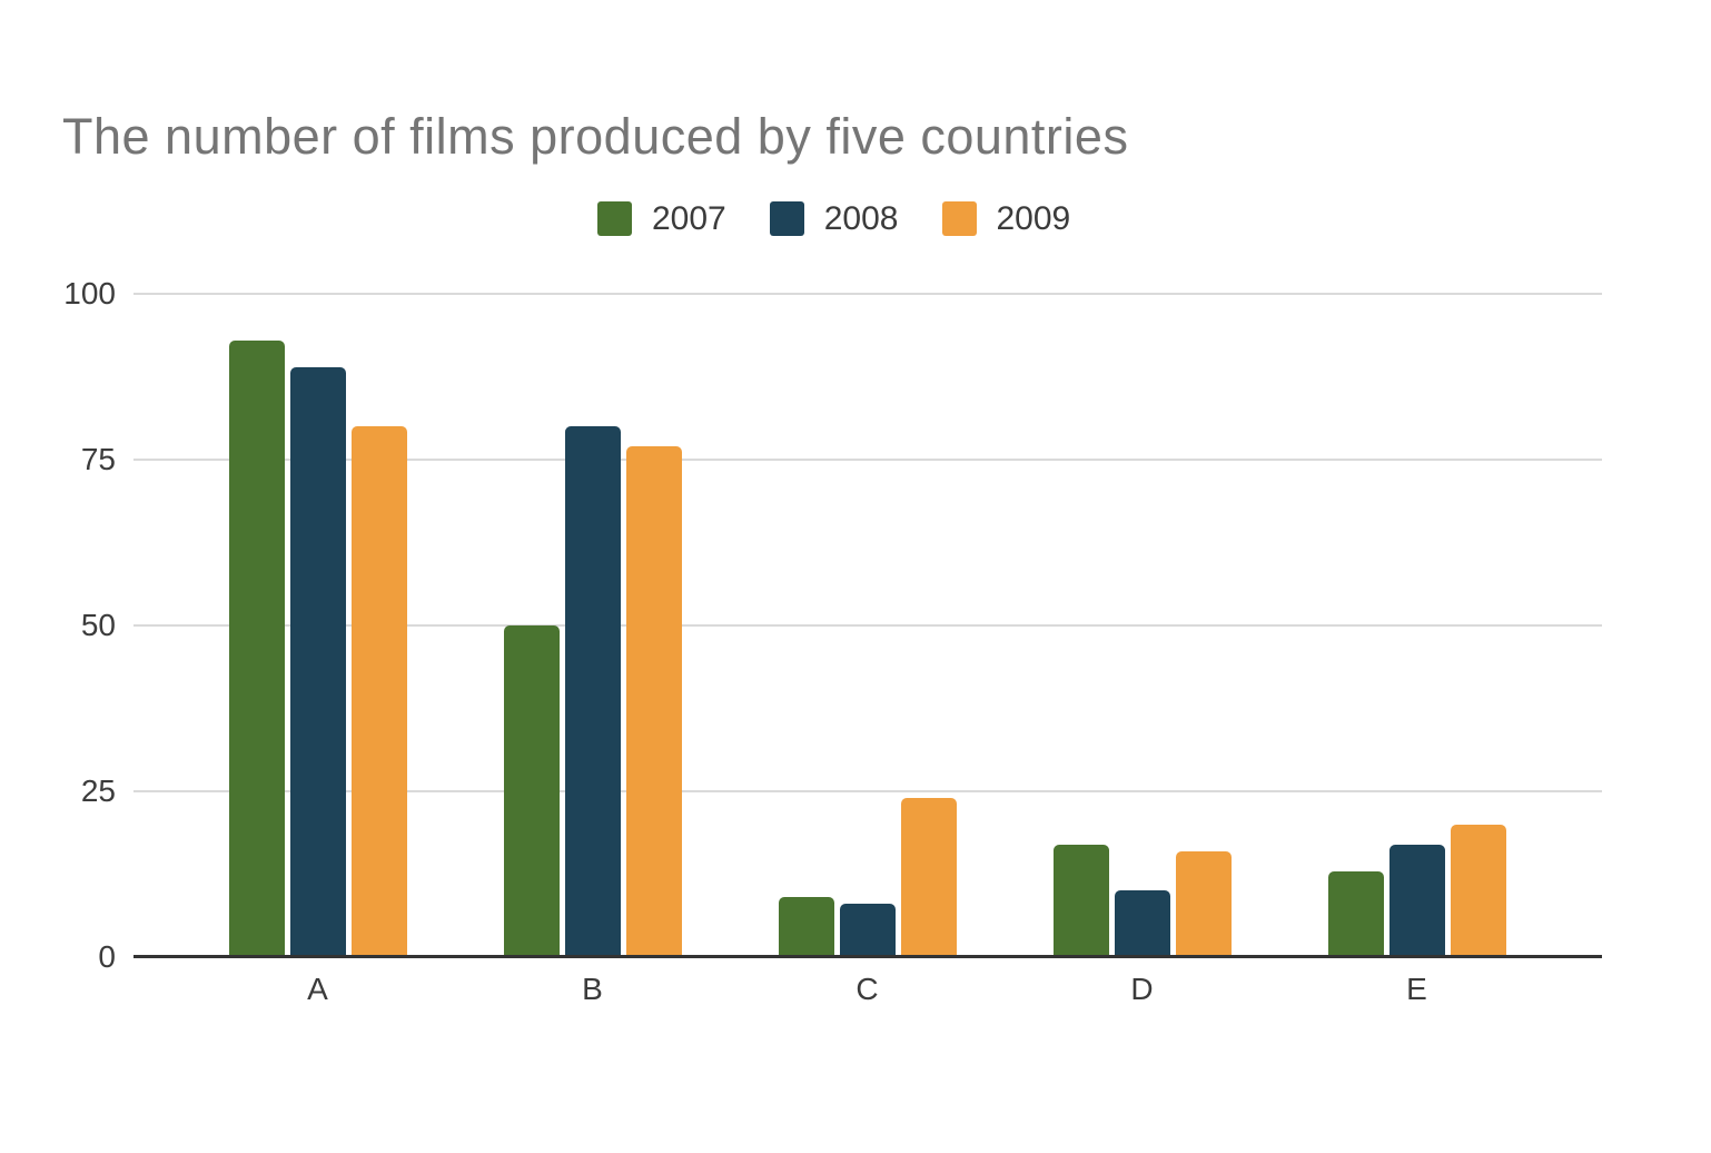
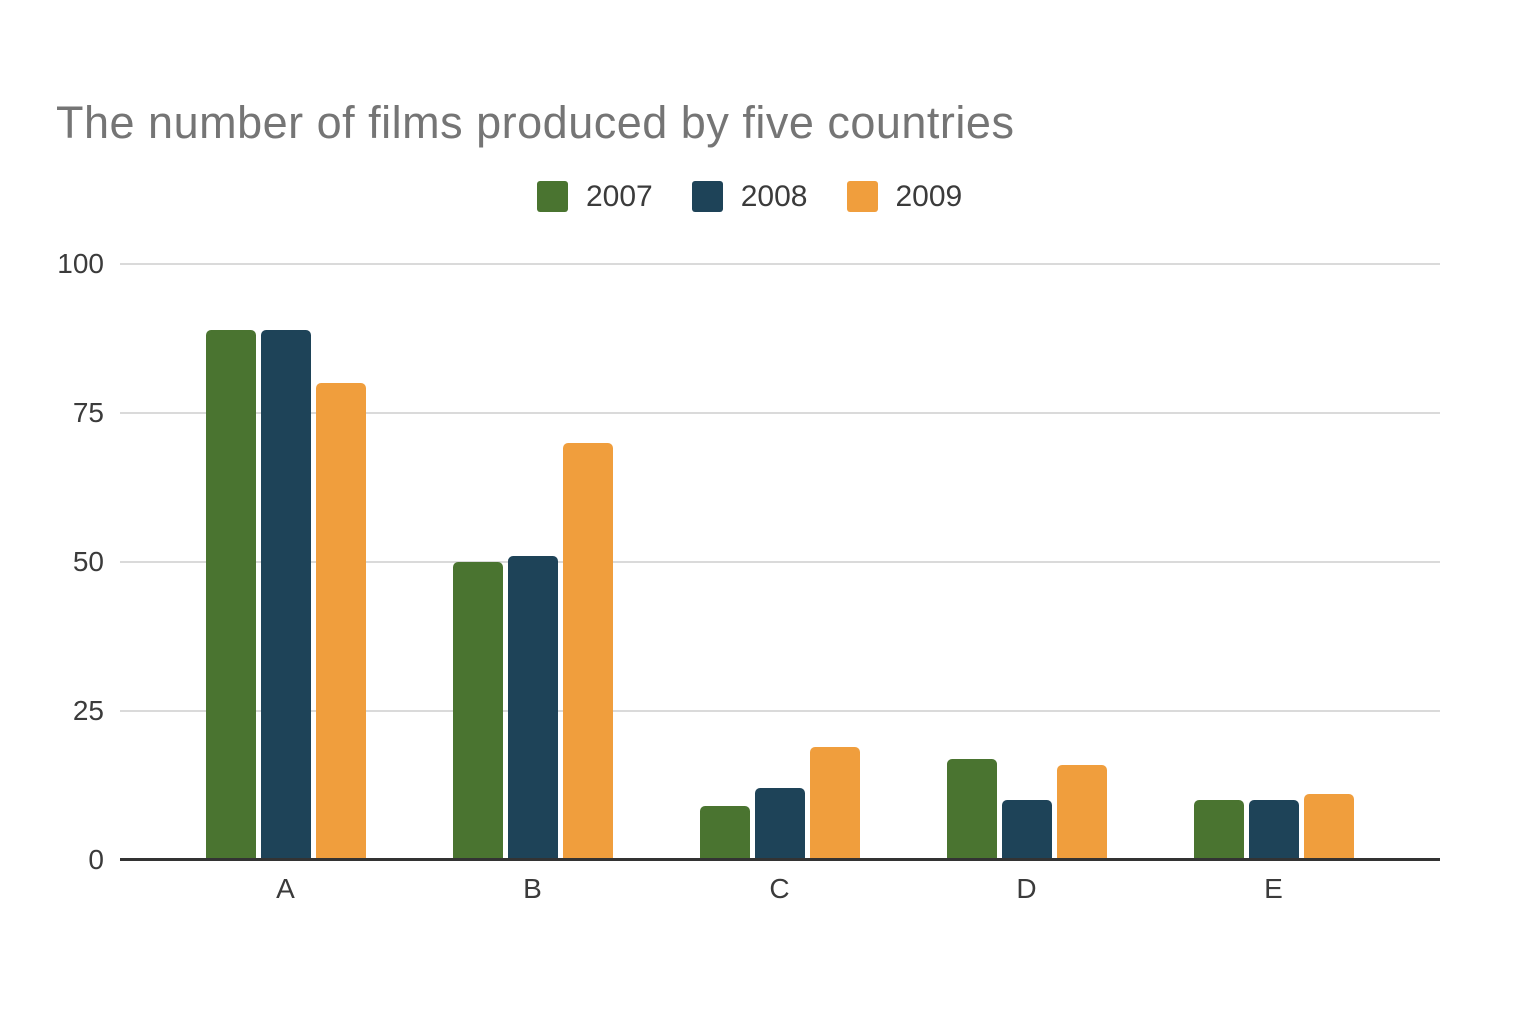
2007/A: 93 -> 89
2008/B: 80 -> 51
2009/B: 77 -> 70
2008/C: 8 -> 12
2009/C: 24 -> 19
2007/E: 13 -> 10
2008/E: 17 -> 10
2009/E: 20 -> 11
